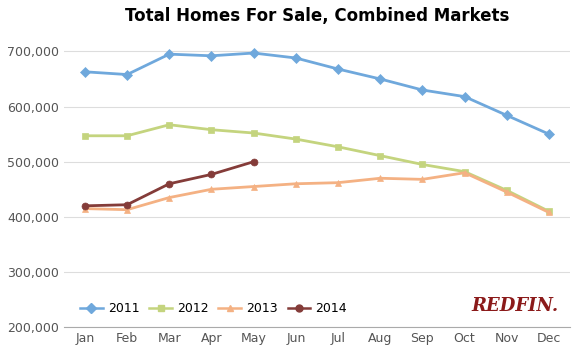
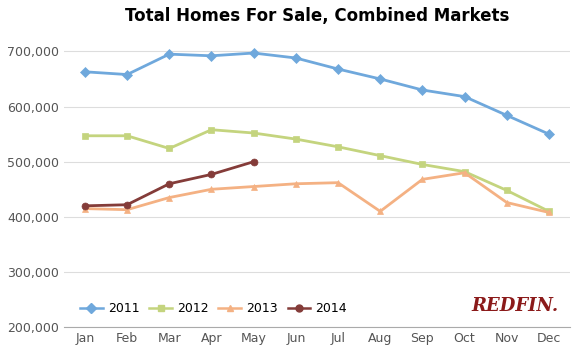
2012/Mar: 567,000 -> 524,000
2013/Aug: 470,000 -> 410,000
2013/Nov: 445,000 -> 426,000
